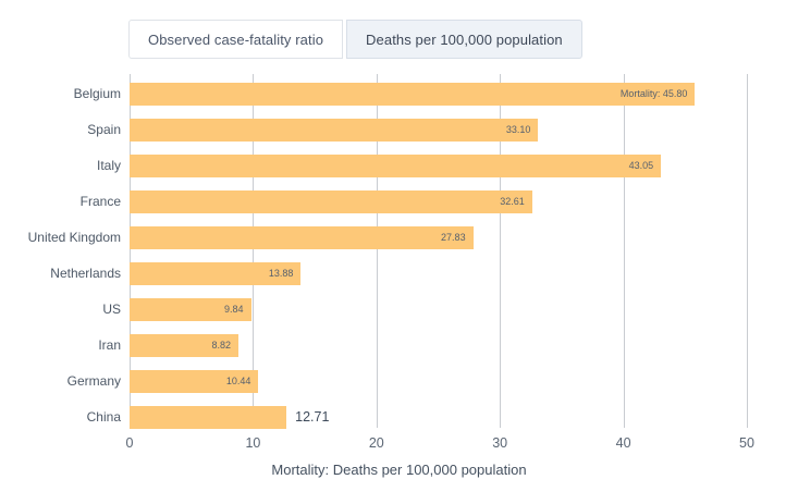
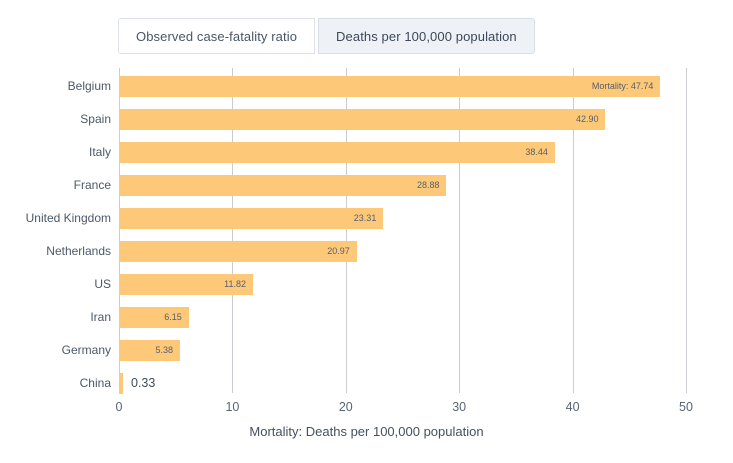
Belgium: 45.80 -> 47.74
Spain: 33.10 -> 42.90
Italy: 43.05 -> 38.44
France: 32.61 -> 28.88
United Kingdom: 27.83 -> 23.31
Netherlands: 13.88 -> 20.97
US: 9.84 -> 11.82
Iran: 8.82 -> 6.15
Germany: 10.44 -> 5.38
China: 12.71 -> 0.33
